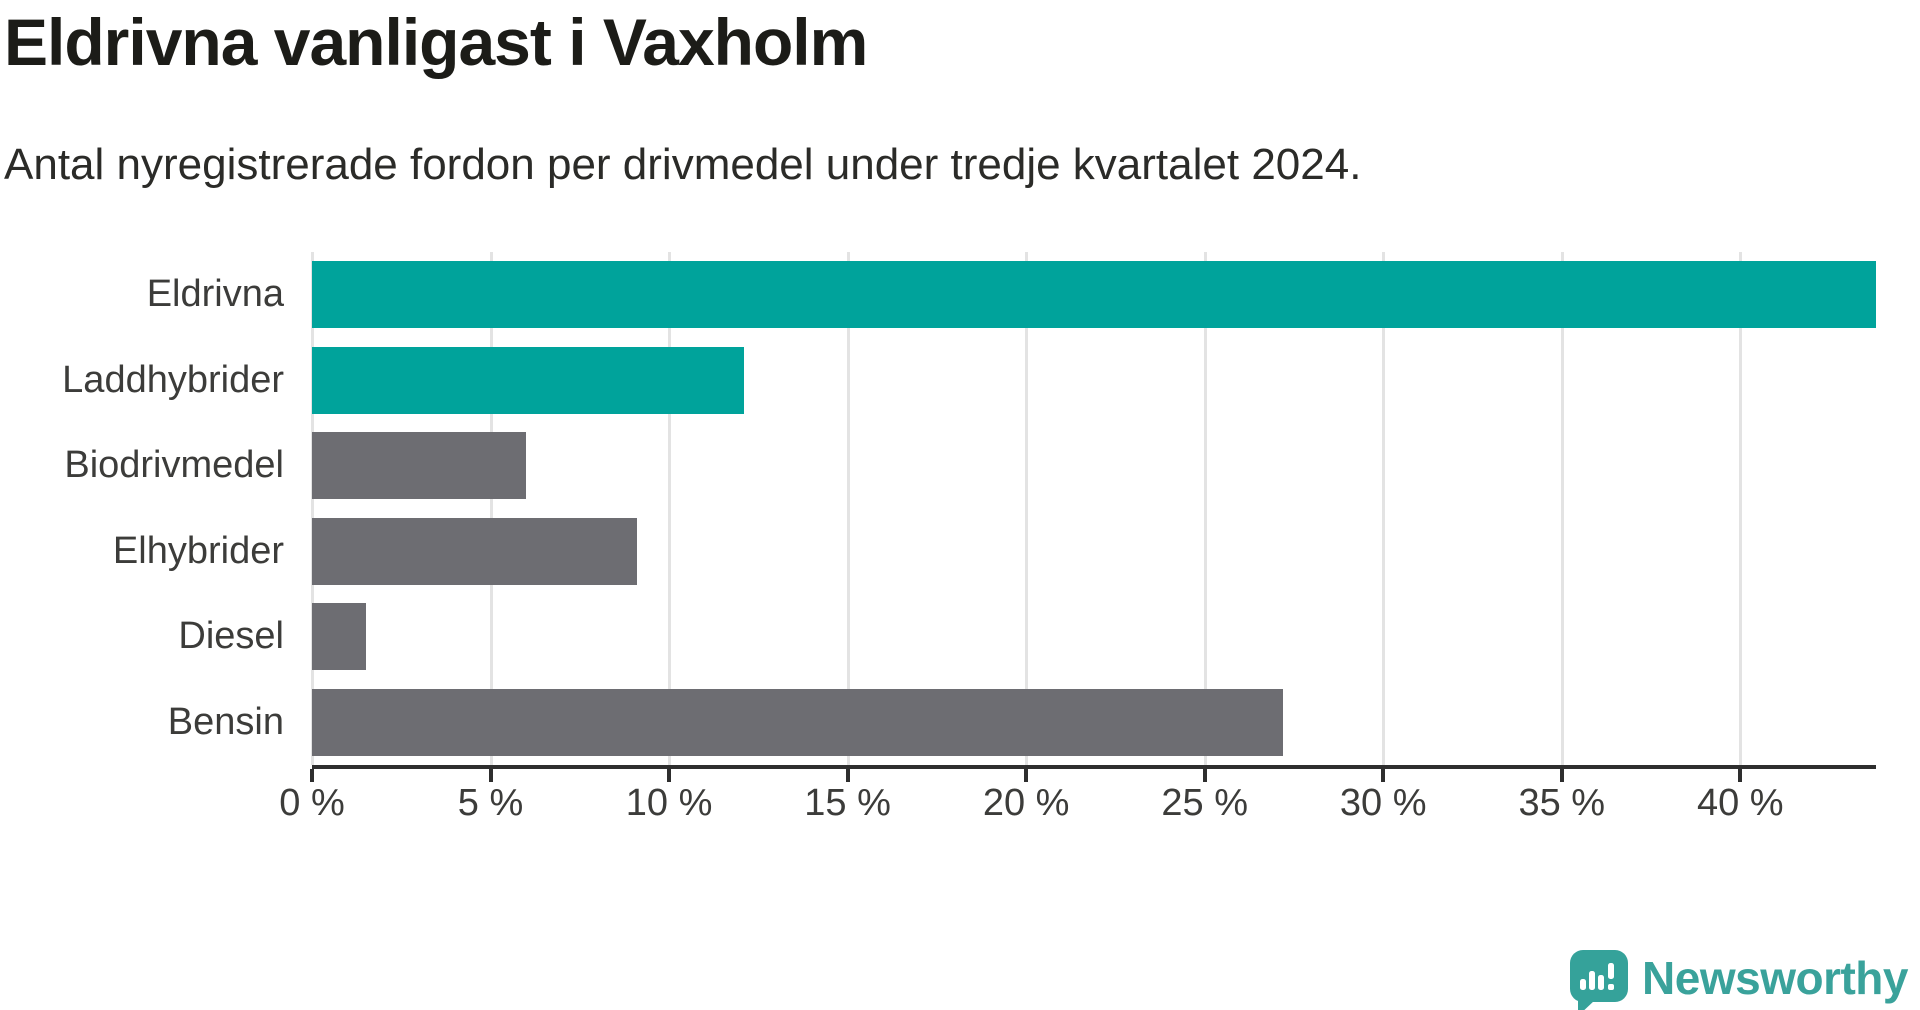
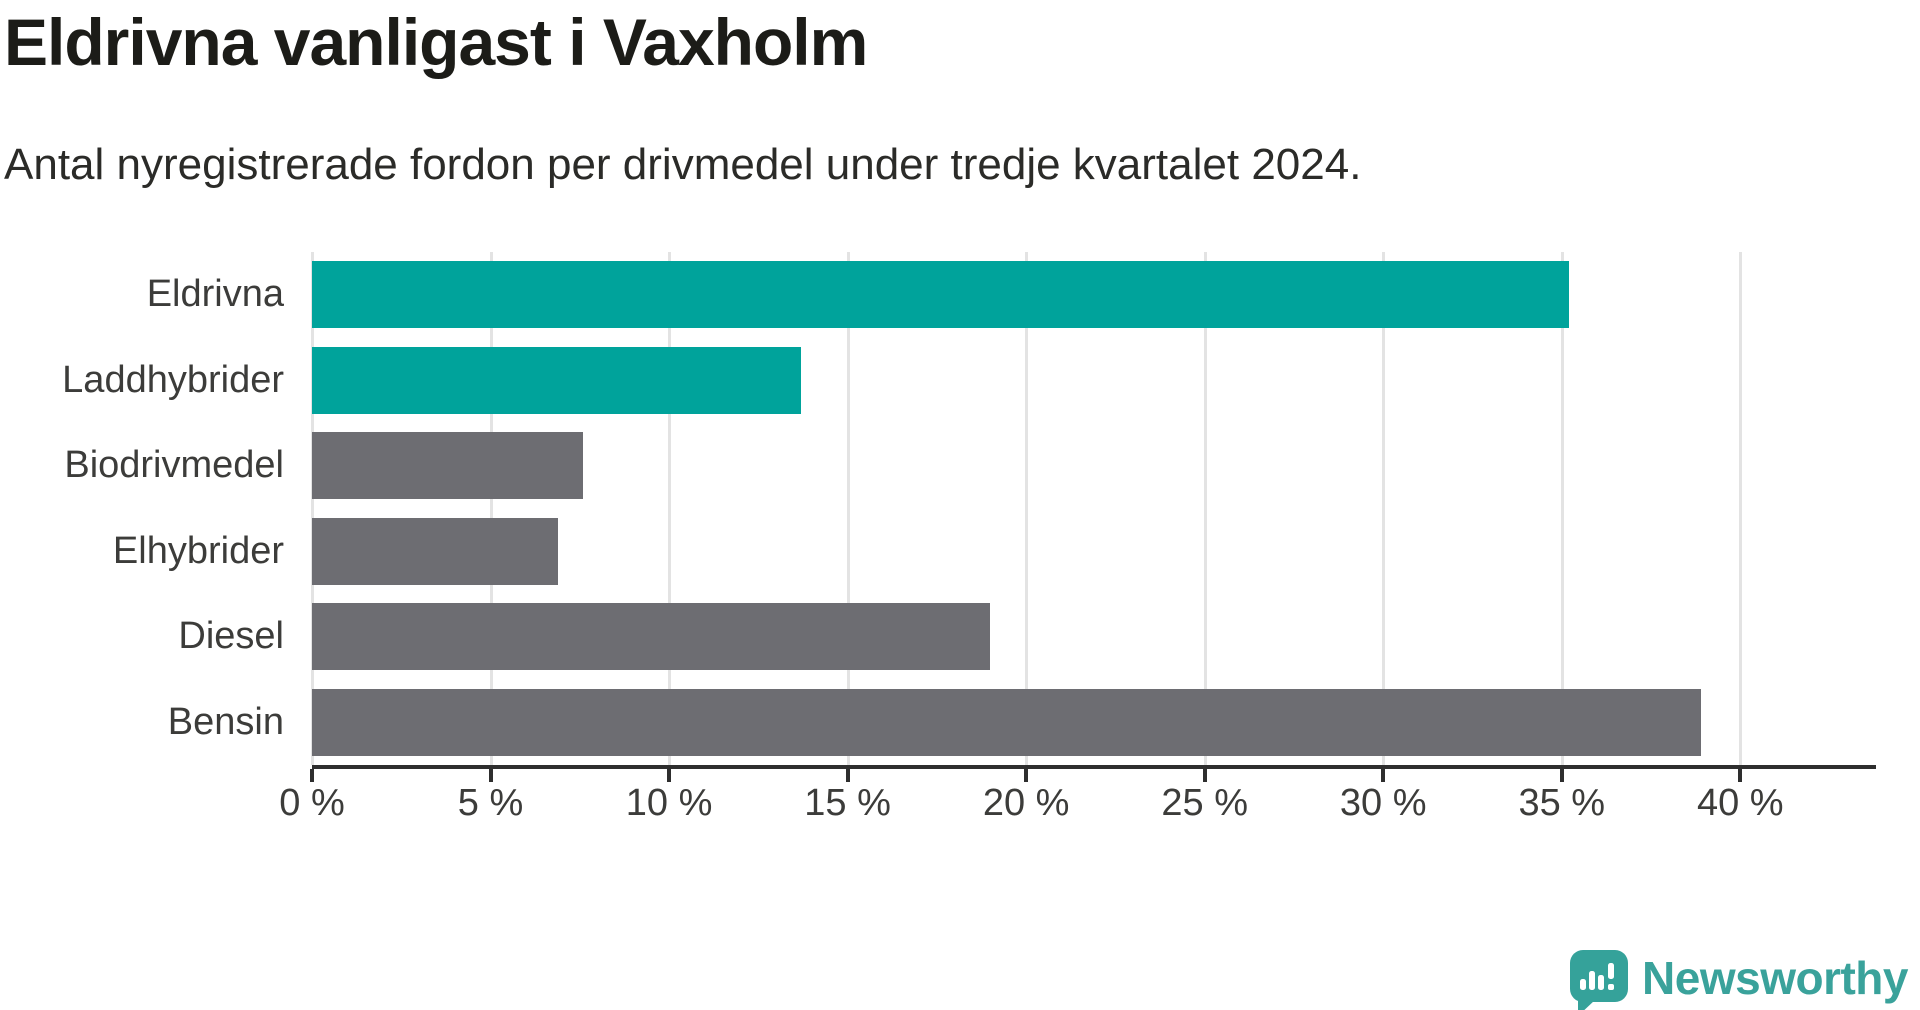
Eldrivna: 43.8% -> 35.2%
Laddhybrider: 12.1% -> 13.7%
Biodrivmedel: 6.0% -> 7.6%
Elhybrider: 9.1% -> 6.9%
Diesel: 1.5% -> 19.0%
Bensin: 27.2% -> 38.9%
